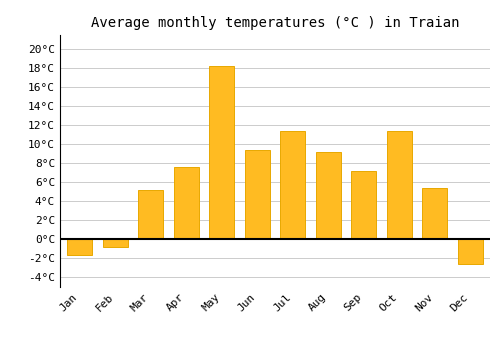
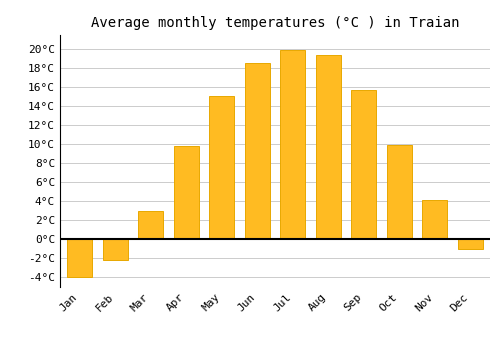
Jan: -1.6°C -> -4.0°C
Feb: -0.8°C -> -2.2°C
Mar: 5.2°C -> 3.0°C
Apr: 7.6°C -> 9.8°C
May: 18.2°C -> 15.1°C
Jun: 9.4°C -> 18.6°C
Jul: 11.4°C -> 19.9°C
Aug: 9.2°C -> 19.4°C
Sep: 7.2°C -> 15.7°C
Oct: 11.4°C -> 9.9°C
Nov: 5.4°C -> 4.1°C
Dec: -2.6°C -> -1.0°C
